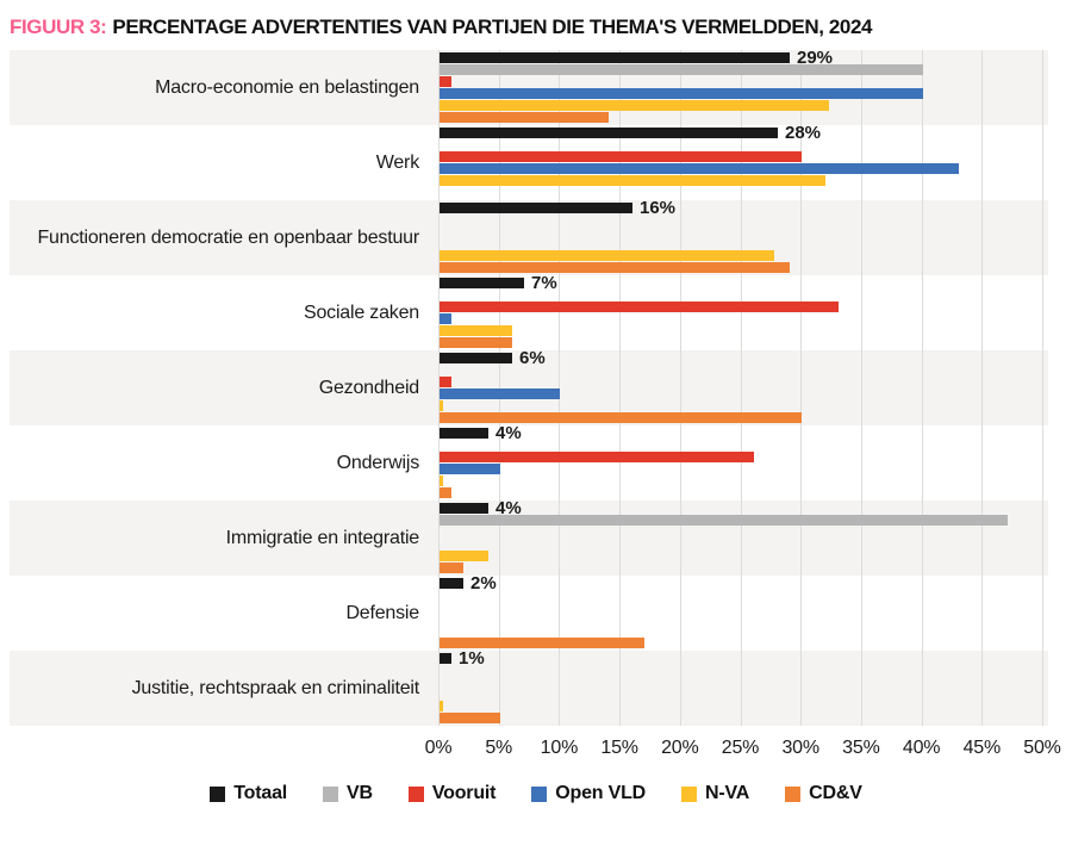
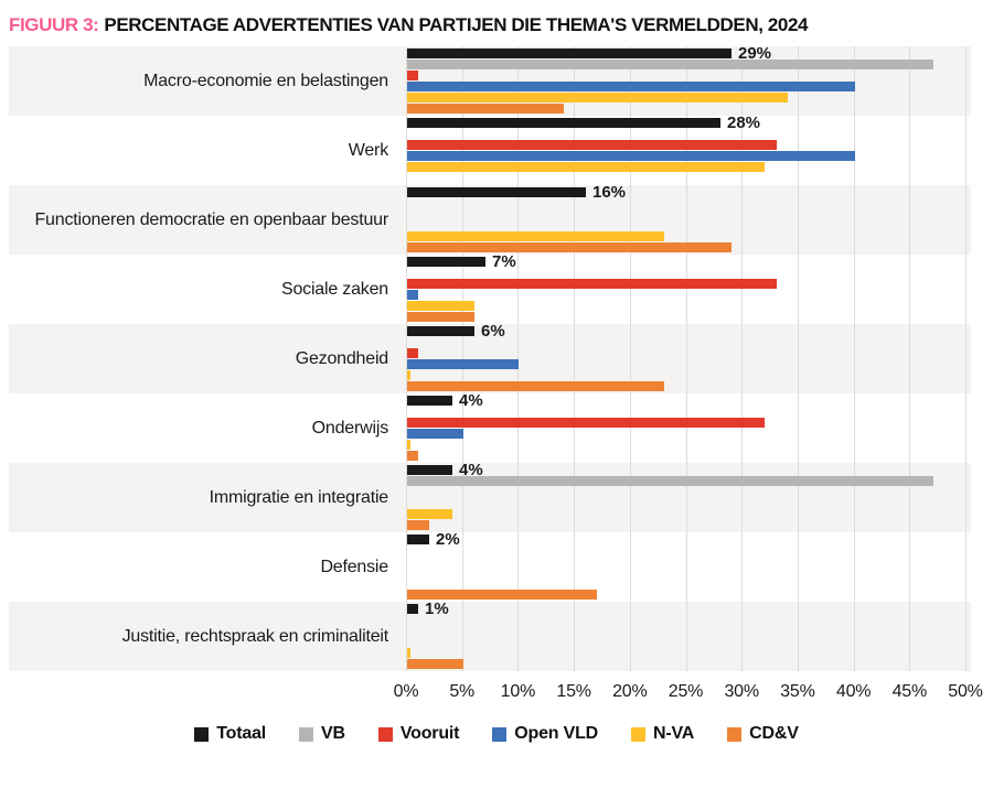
VB/Macro-economie en belastingen: 40% -> 47%
N-VA/Macro-economie en belastingen: 32.2% -> 34.0%
Vooruit/Werk: 30% -> 33%
Open VLD/Werk: 43% -> 40%
N-VA/Functioneren democratie en openbaar bestuur: 27.7% -> 23.0%
CD&V/Gezondheid: 30% -> 23%
Vooruit/Onderwijs: 26% -> 32%
